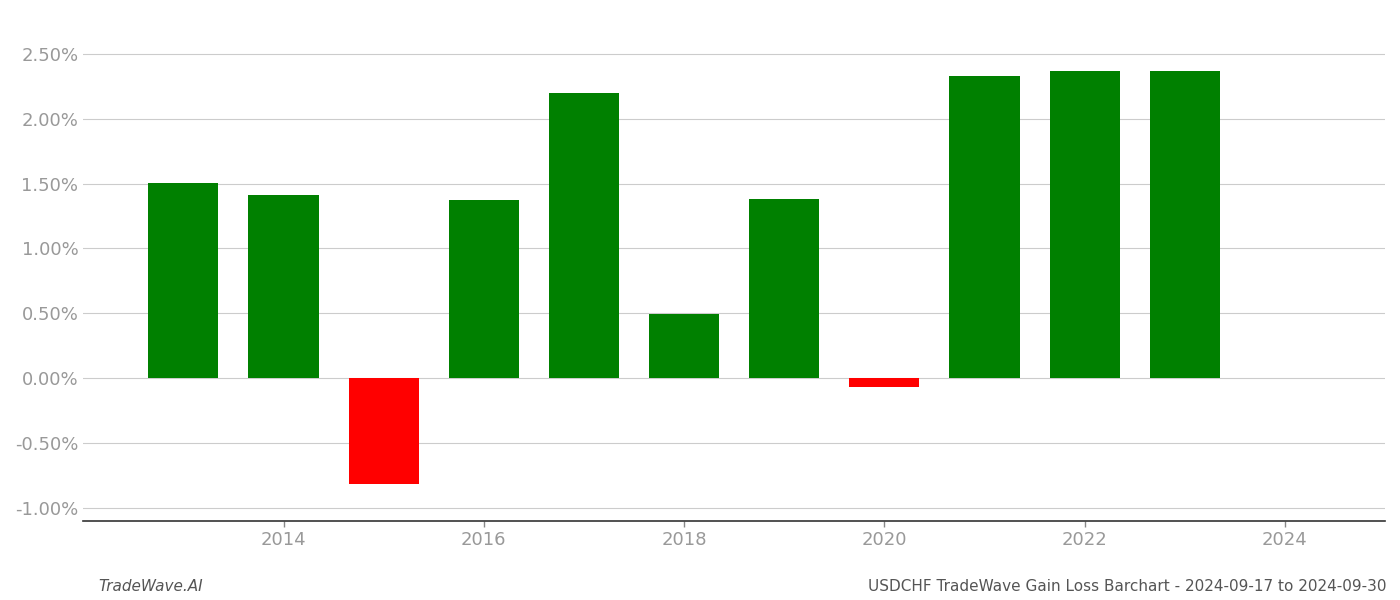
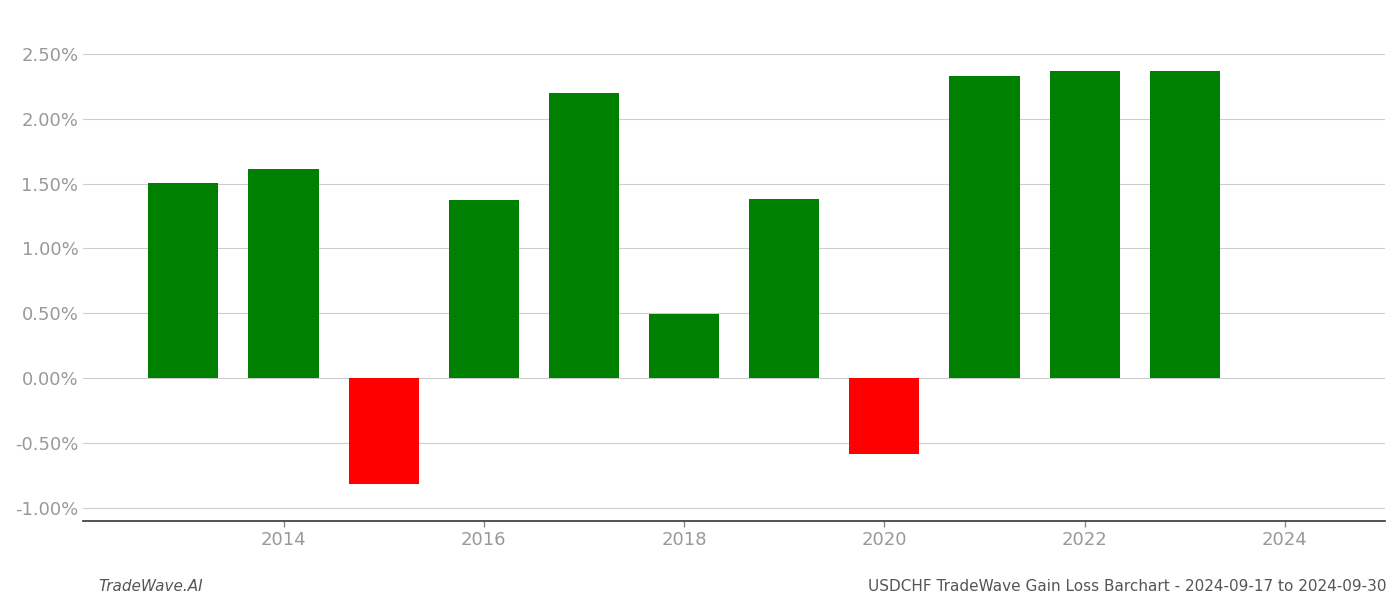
2014: 1.41% -> 1.61%
2020: -0.07% -> -0.59%
